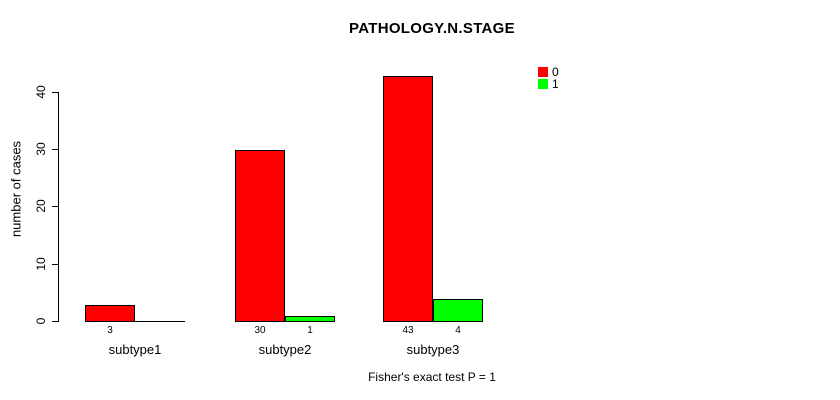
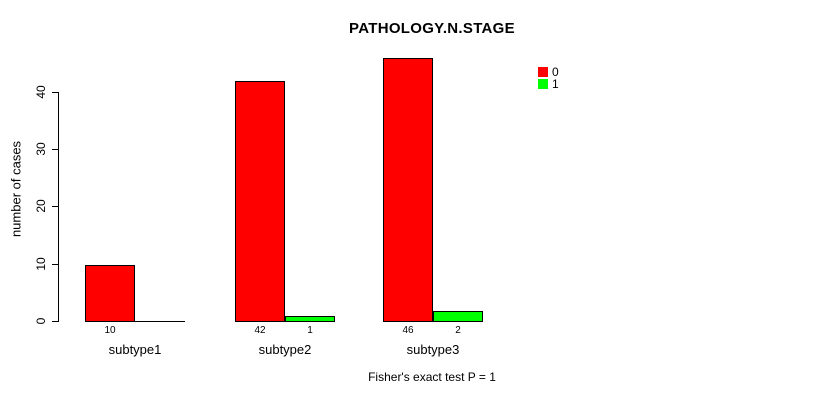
0/subtype1: 3 -> 10
0/subtype2: 30 -> 42
0/subtype3: 43 -> 46
1/subtype3: 4 -> 2
